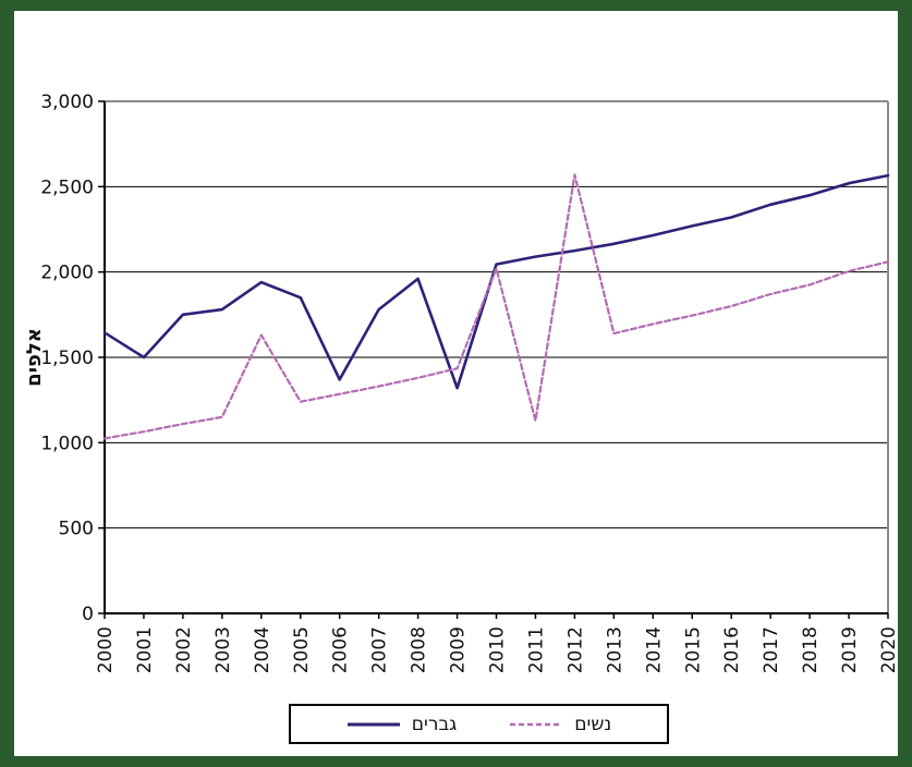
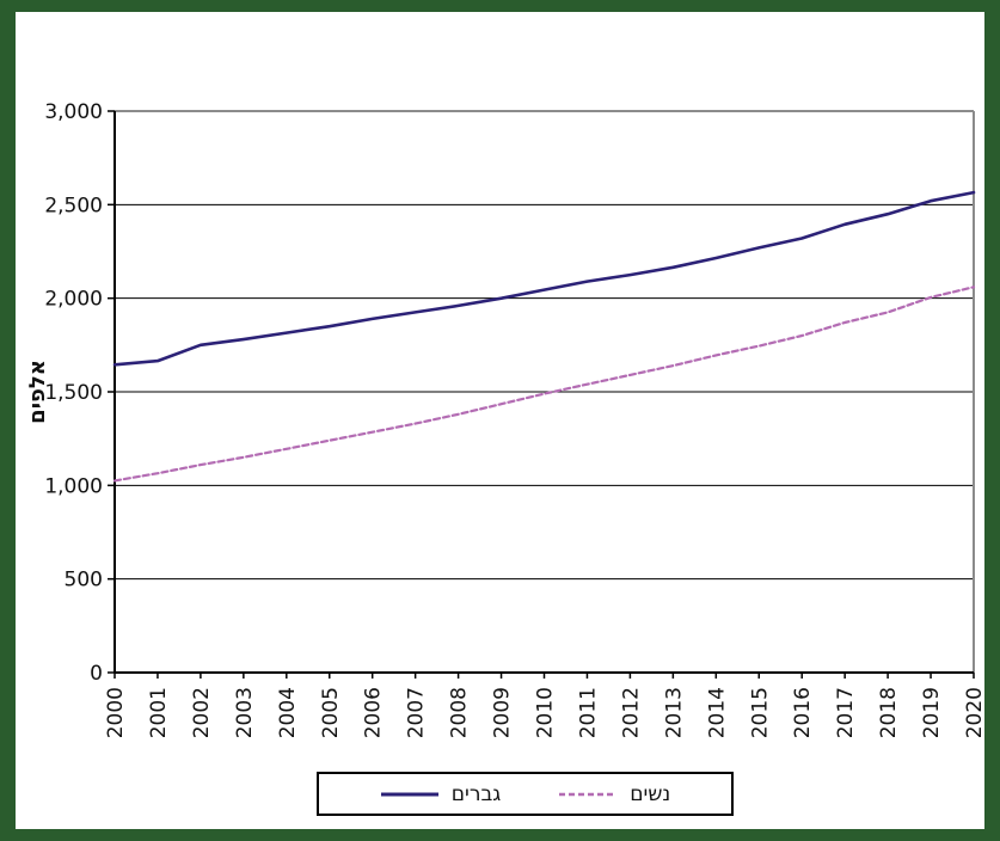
גברים/2001: 1500 -> 1660
גברים/2004: 1940 -> 1820
נשים/2004: 1630 -> 1200
גברים/2006: 1370 -> 1890
גברים/2007: 1780 -> 1920
גברים/2009: 1320 -> 2000
נשים/2010: 2020 -> 1490
נשים/2011: 1130 -> 1540
נשים/2012: 2570 -> 1590
